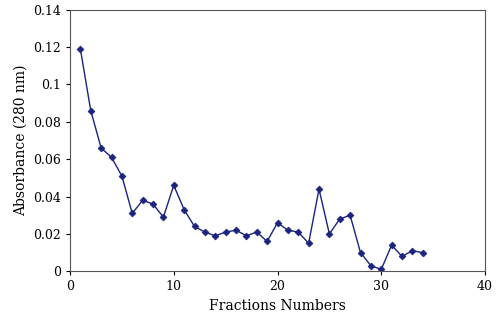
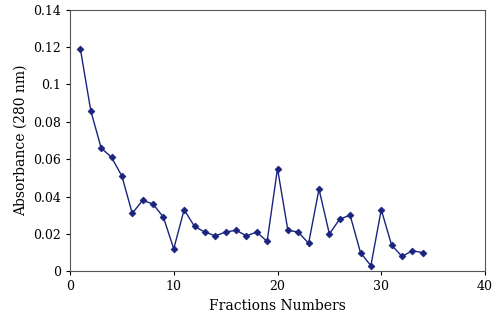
10: 0.046 -> 0.012
20: 0.026 -> 0.055
30: 0.001 -> 0.033
